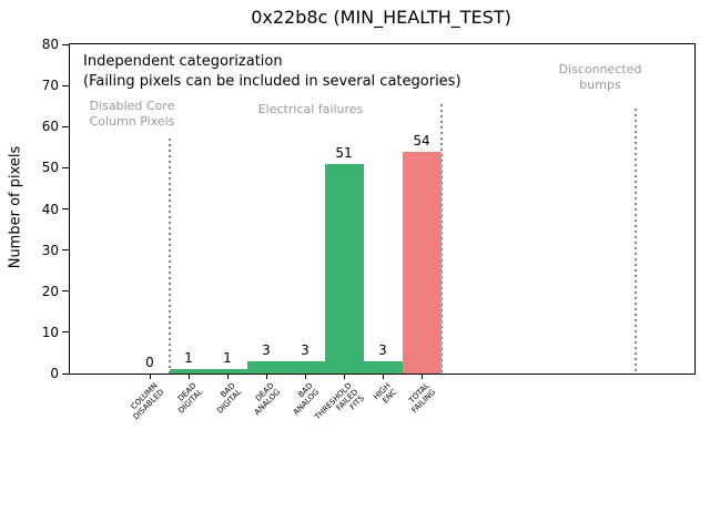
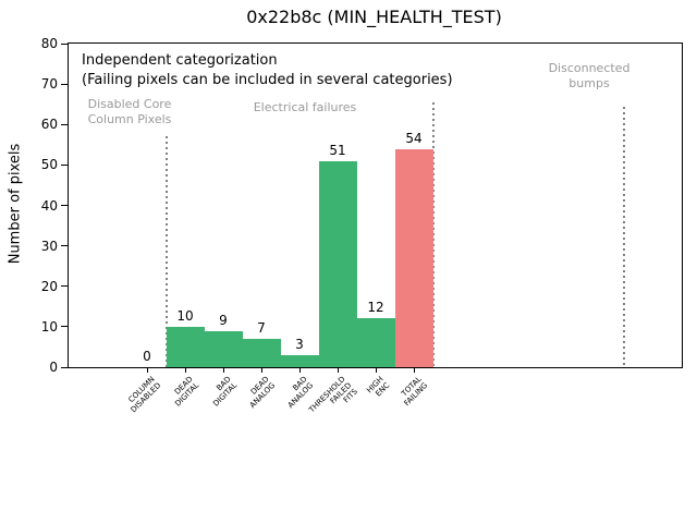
DEAD DIGITAL: 1 -> 10
BAD DIGITAL: 1 -> 9
DEAD ANALOG: 3 -> 7
HIGH ENC: 3 -> 12
